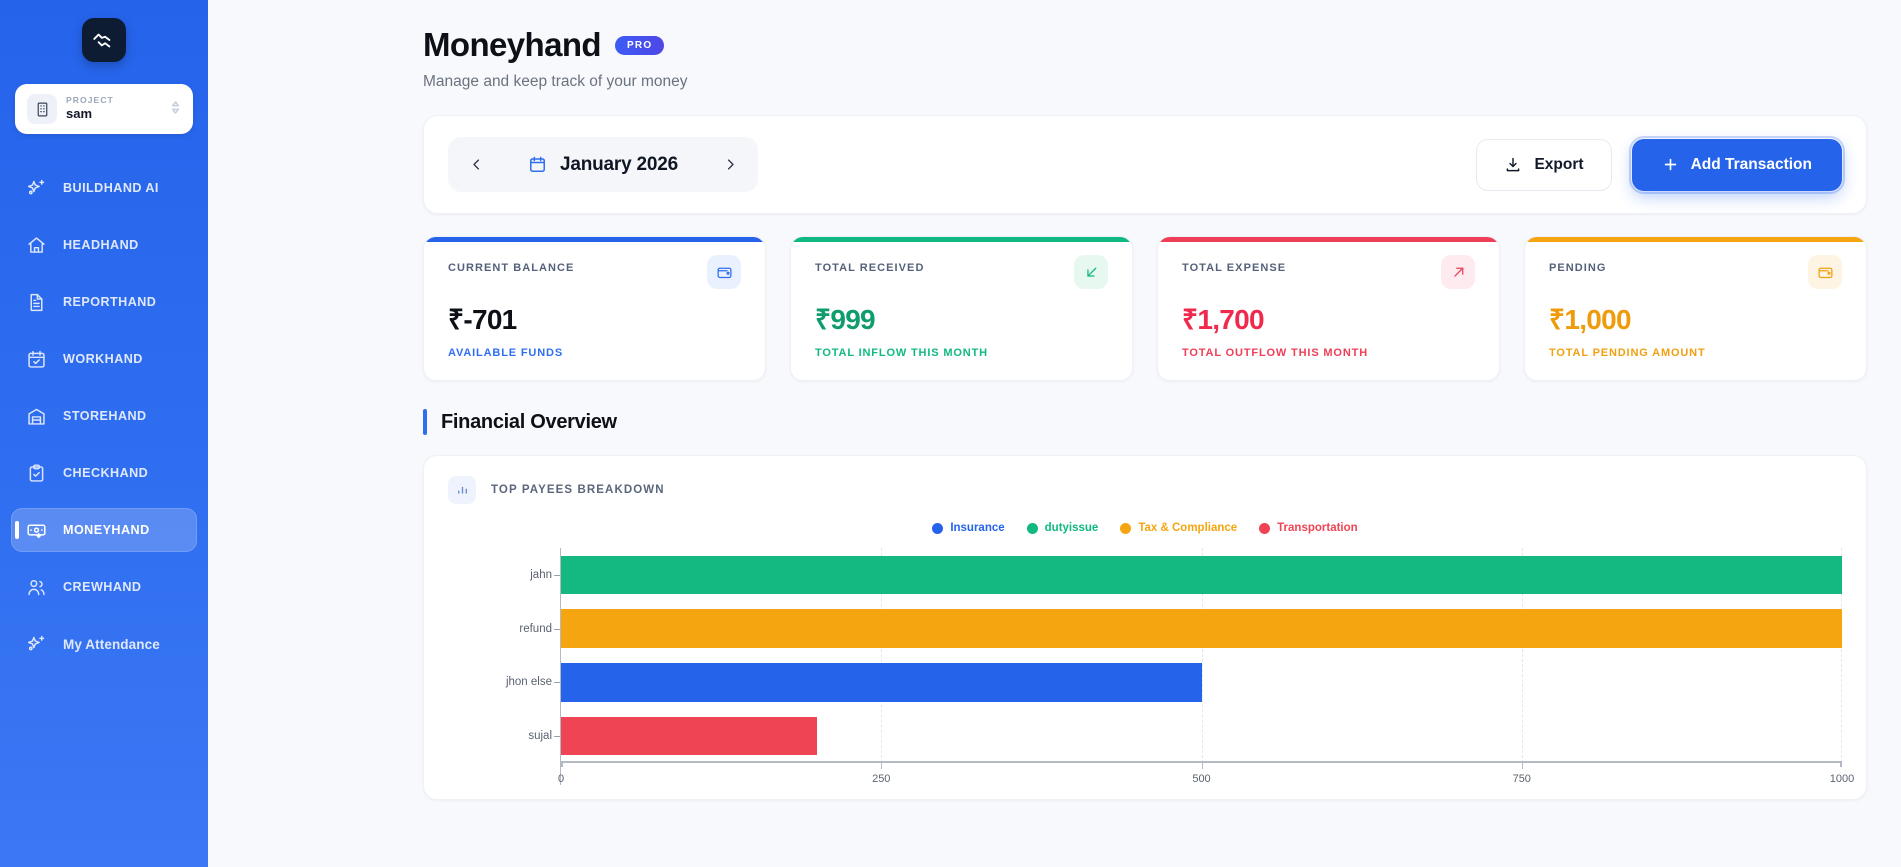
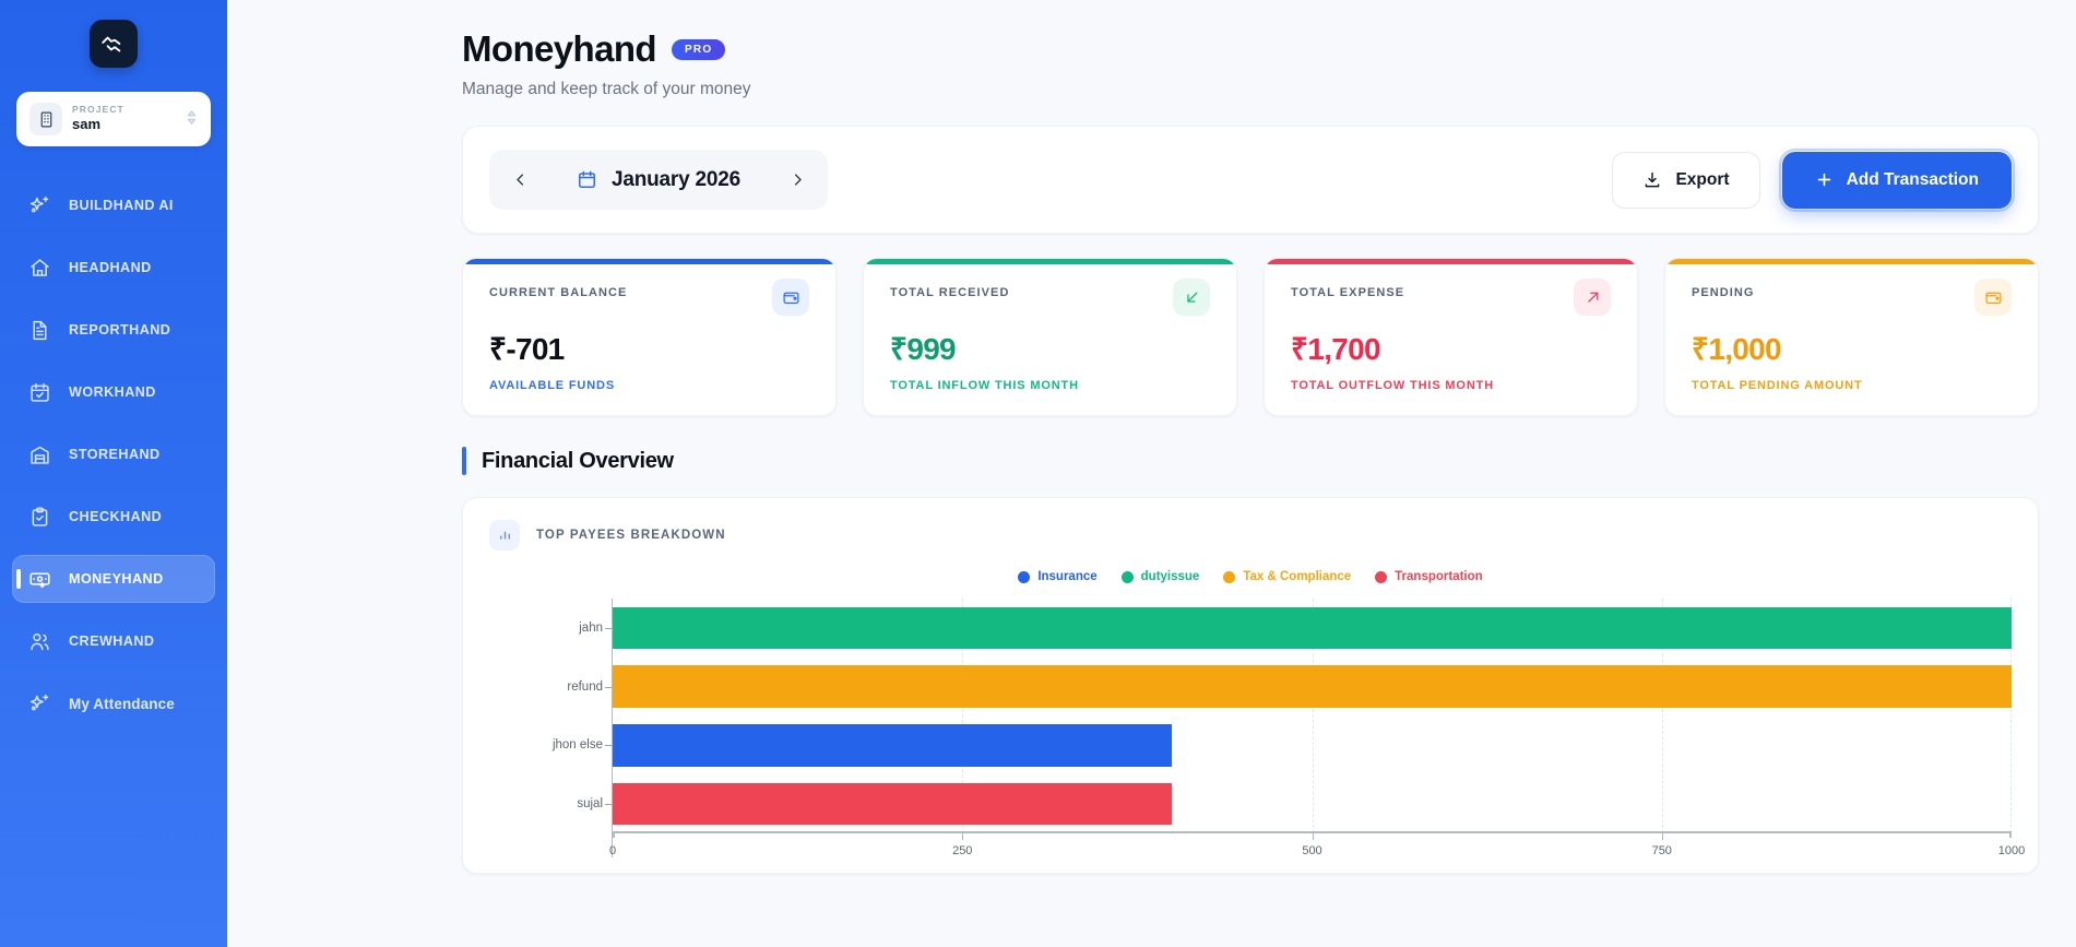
jhon else: 500 -> 400
sujal: 200 -> 400
